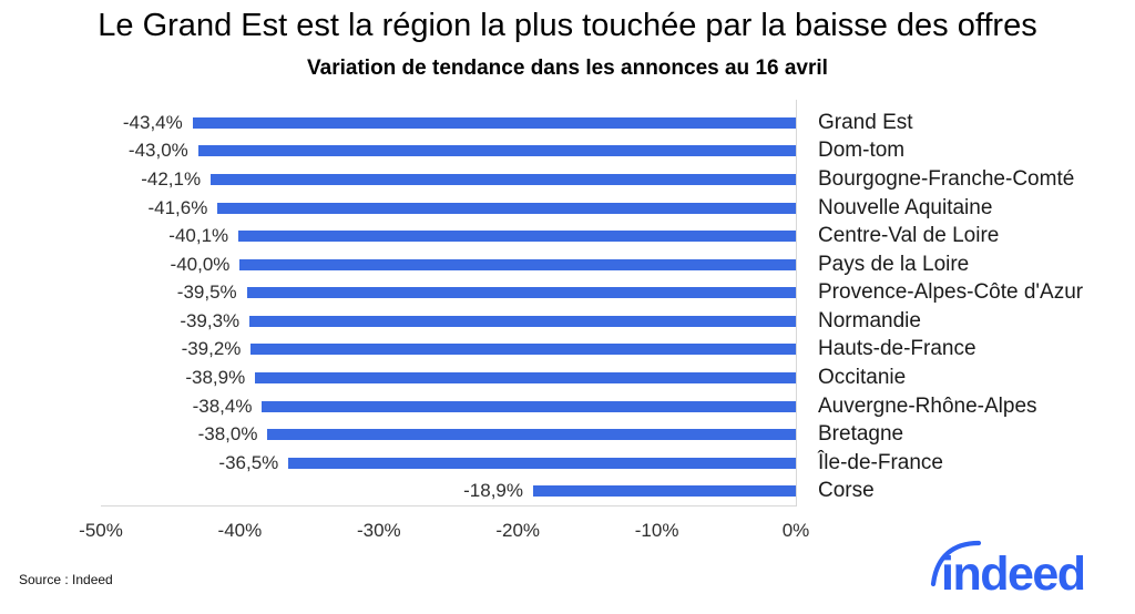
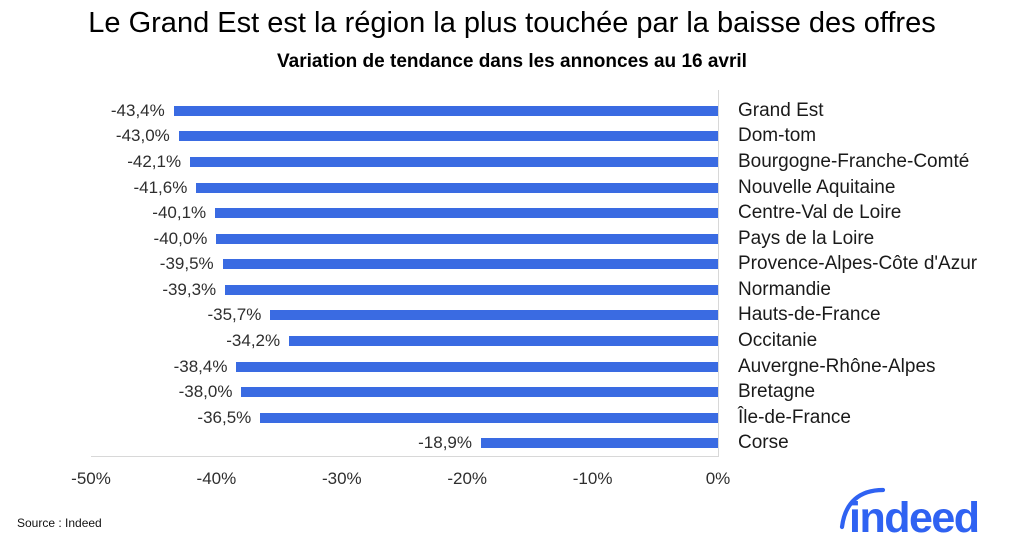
Hauts-de-France: -39,2% -> -35,7%
Occitanie: -38,9% -> -34,2%
